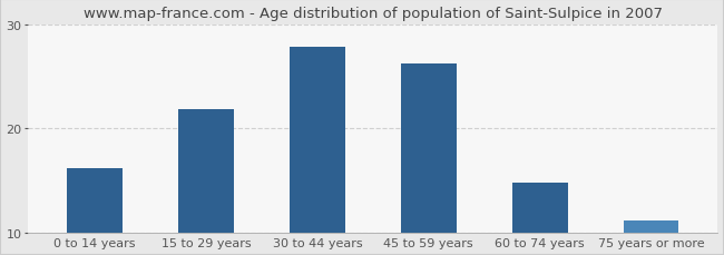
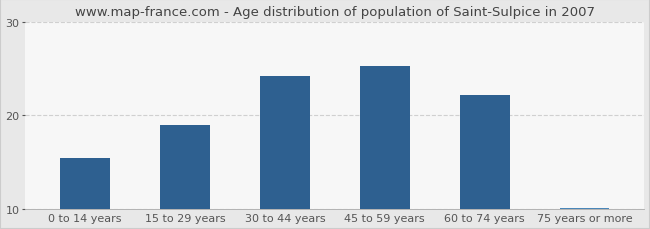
0 to 14 years: 16.2 -> 15.5
15 to 29 years: 21.8 -> 19.0
30 to 44 years: 27.8 -> 24.2
45 to 59 years: 26.2 -> 25.3
60 to 74 years: 14.8 -> 22.2
75 years or more: 11.2 -> 10.2
